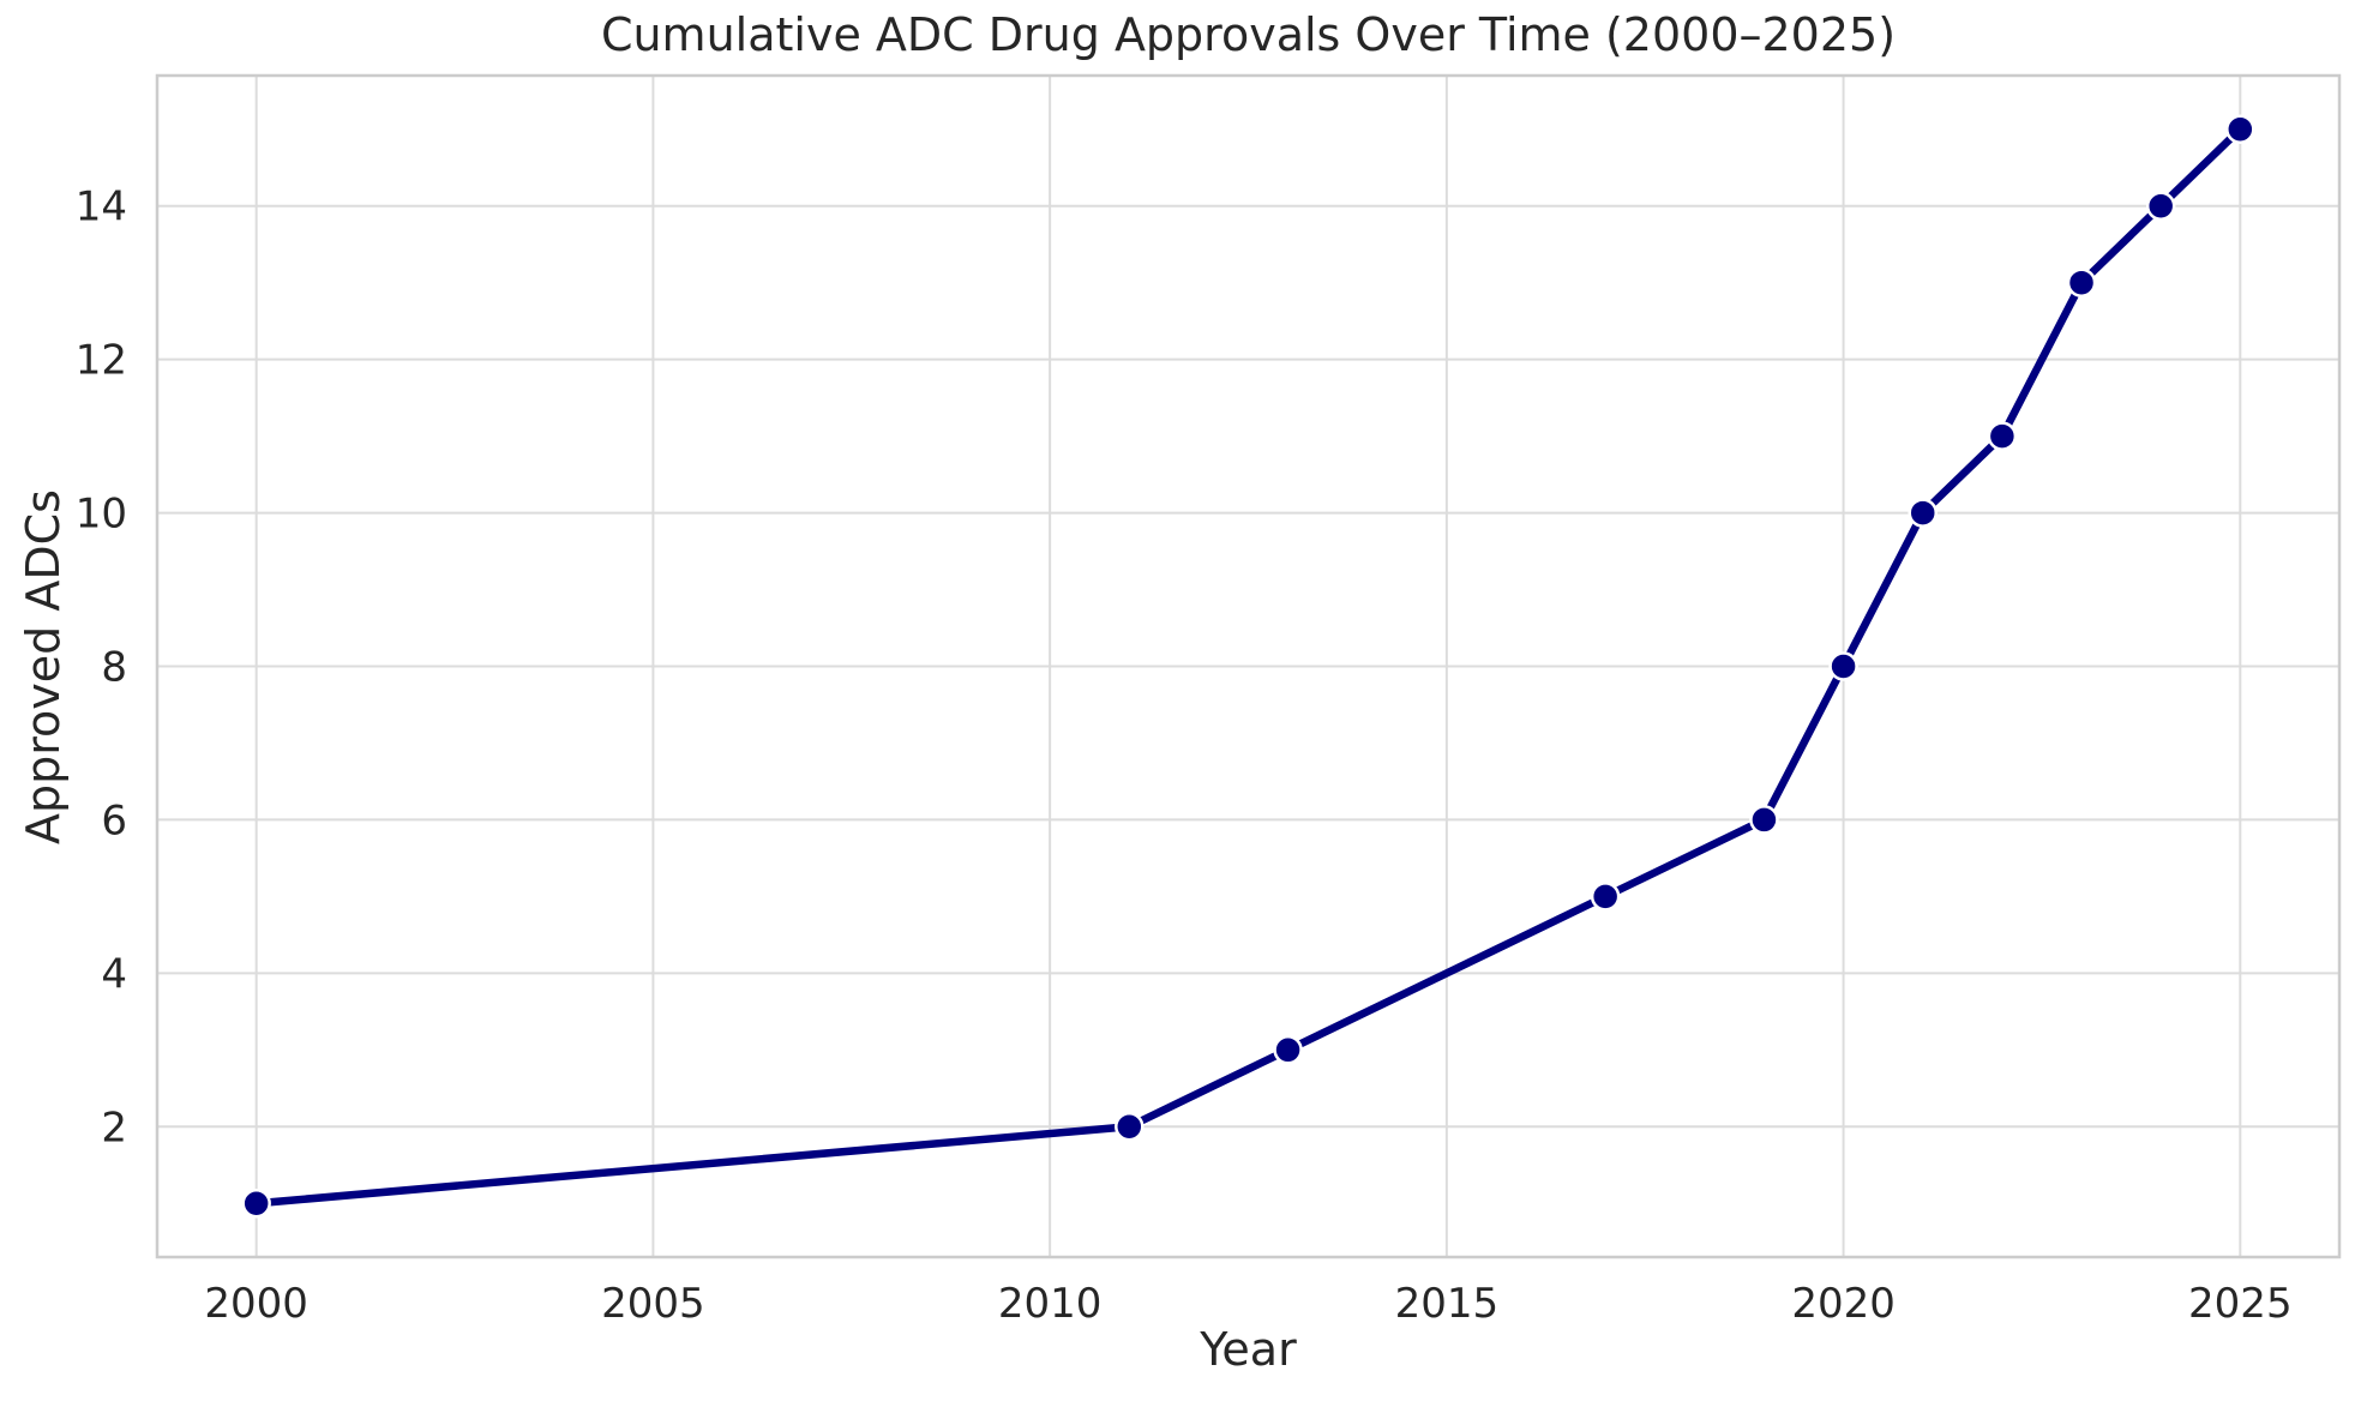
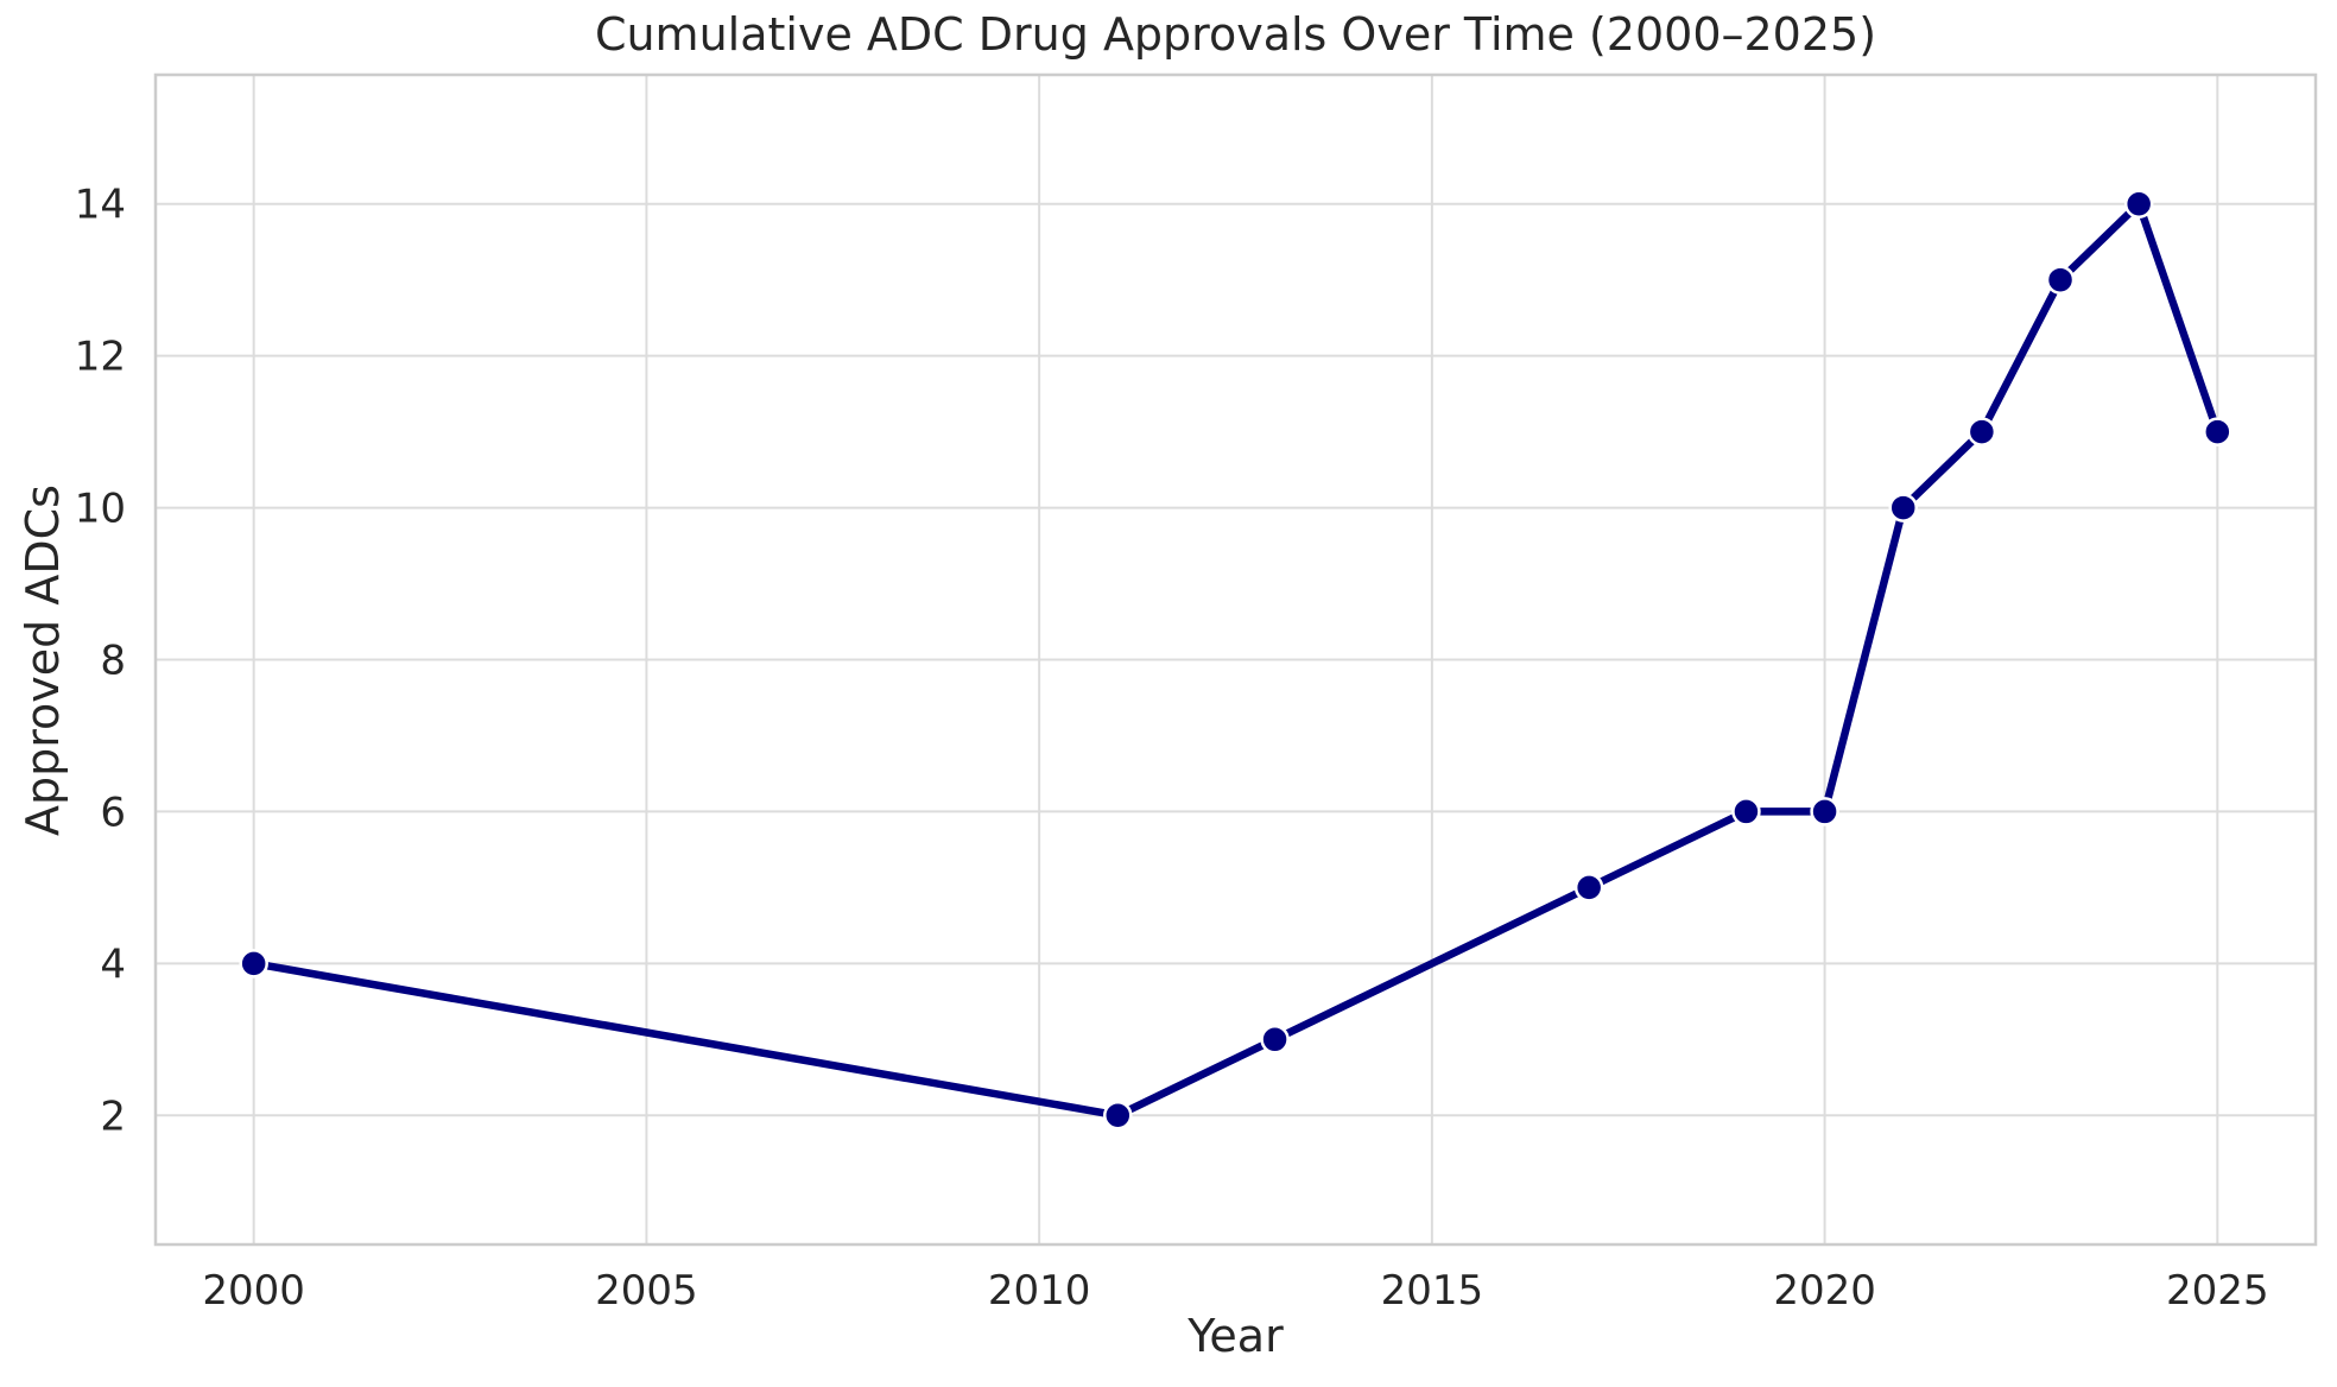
2000: 1 -> 4
2020: 8 -> 6
2025: 15 -> 11
